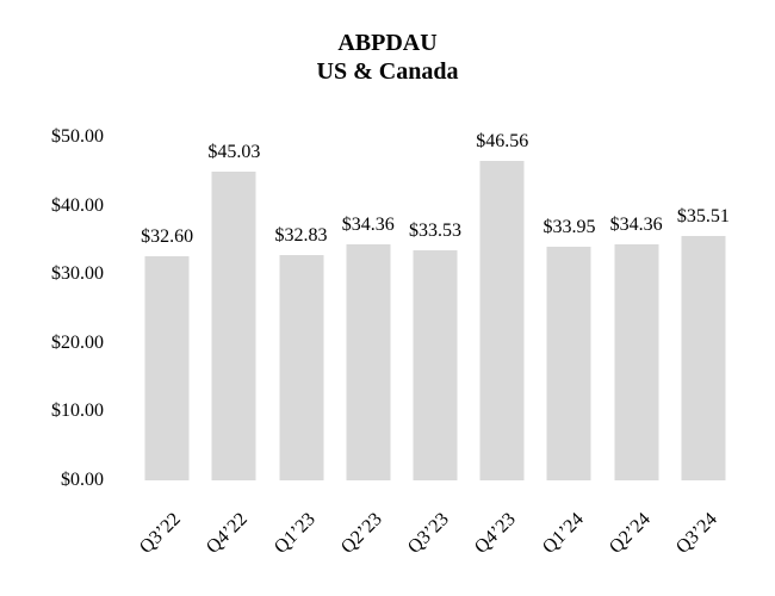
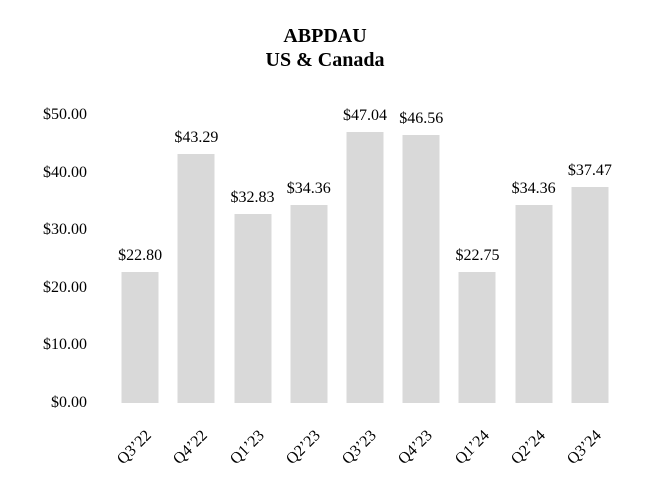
Q3’22: $32.60 -> $22.80
Q4’22: $45.03 -> $43.29
Q3’23: $33.53 -> $47.04
Q1’24: $33.95 -> $22.75
Q3’24: $35.51 -> $37.47
